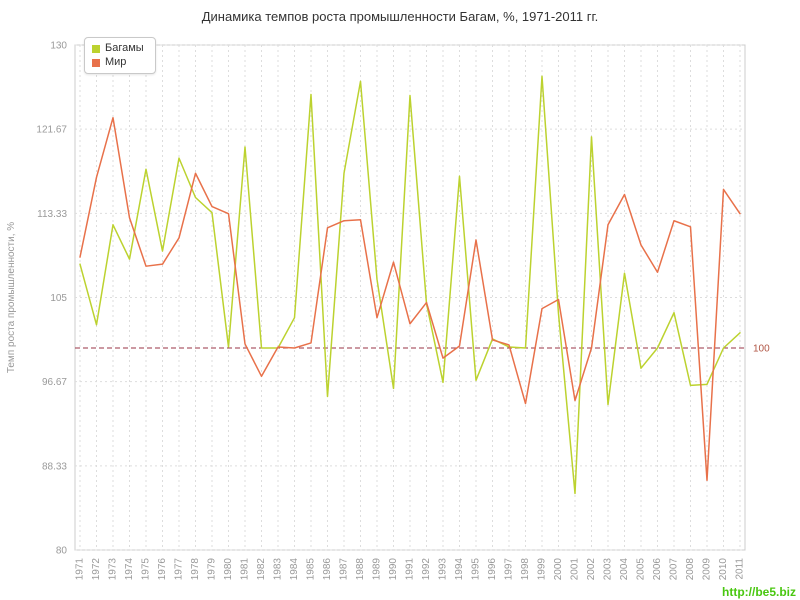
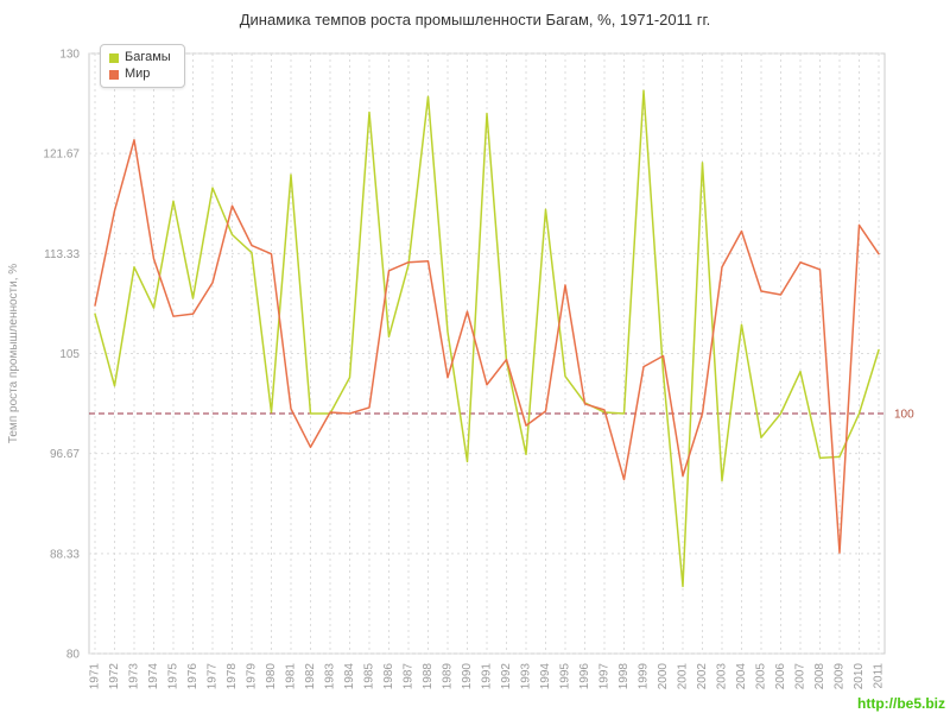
Багамы/1986: 95.2 -> 106.4
Багамы/1987: 117.3 -> 112.4
Багамы/1995: 96.8 -> 103.1
Мир/2006: 107.5 -> 109.9
Мир/2009: 86.9 -> 88.4
Багамы/2011: 101.5 -> 105.3
